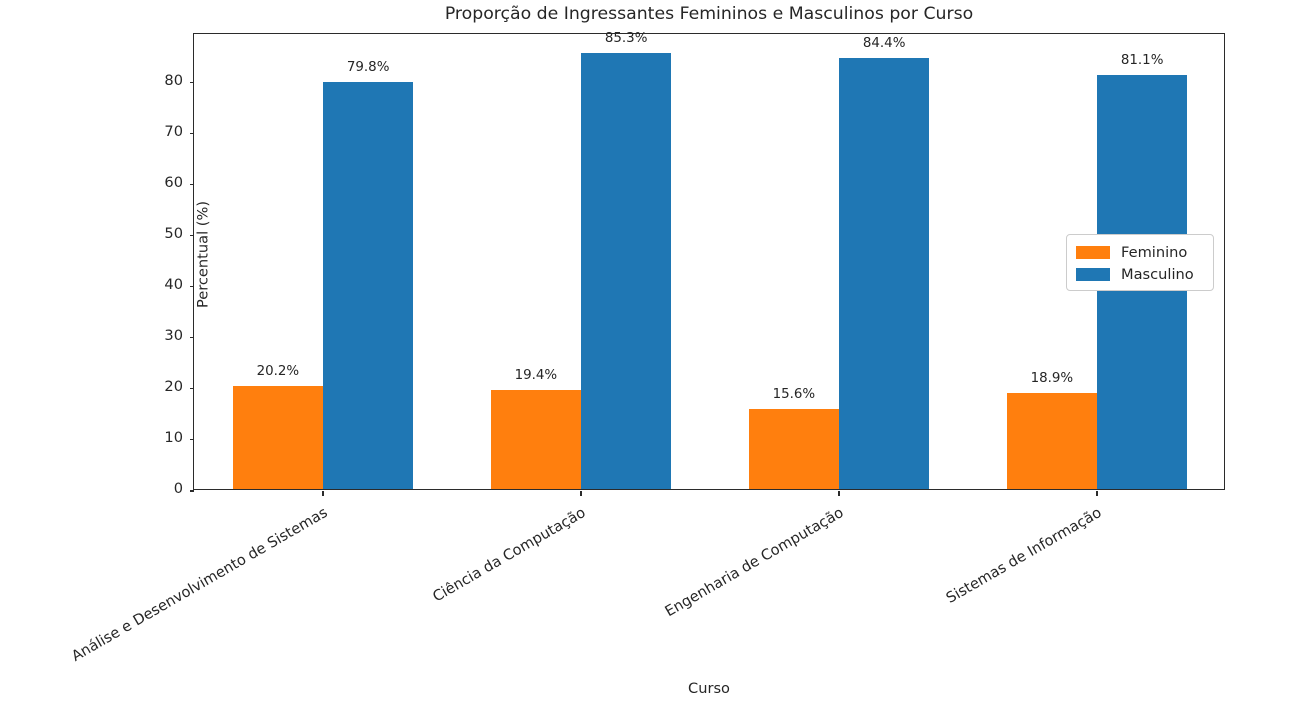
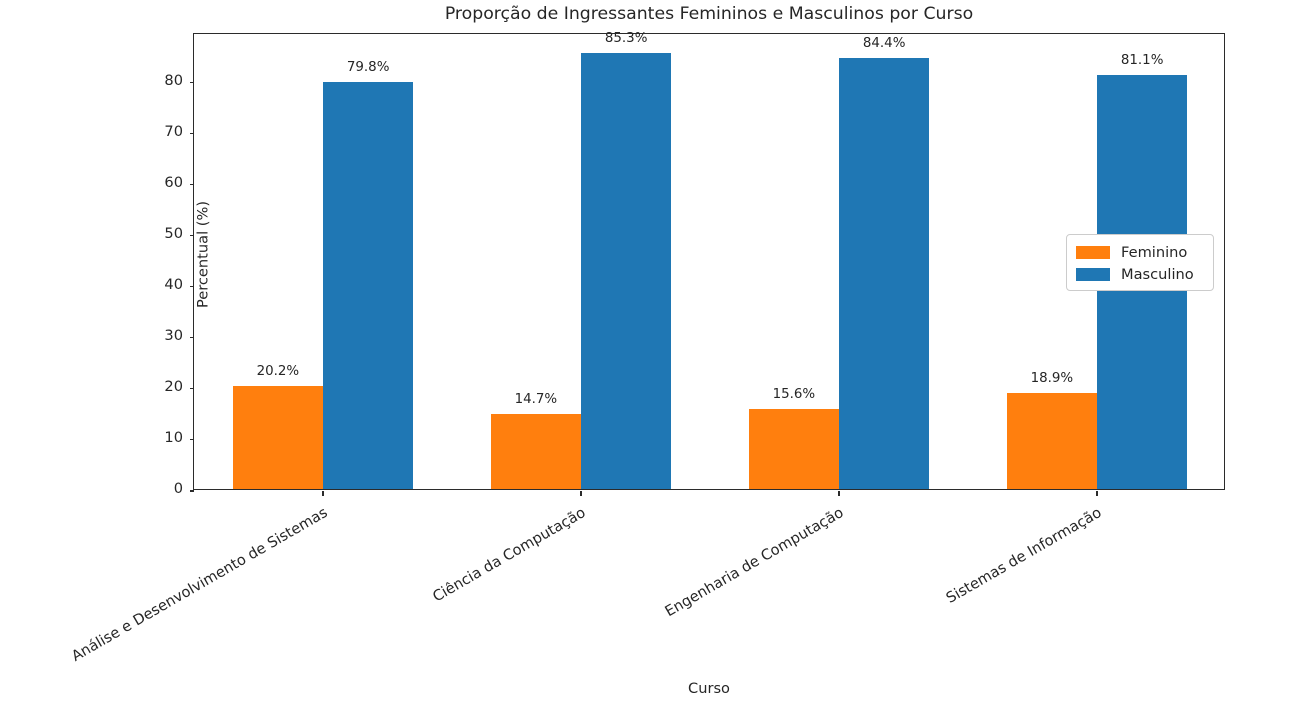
Feminino/Ciência da Computação: 19.4% -> 14.7%
